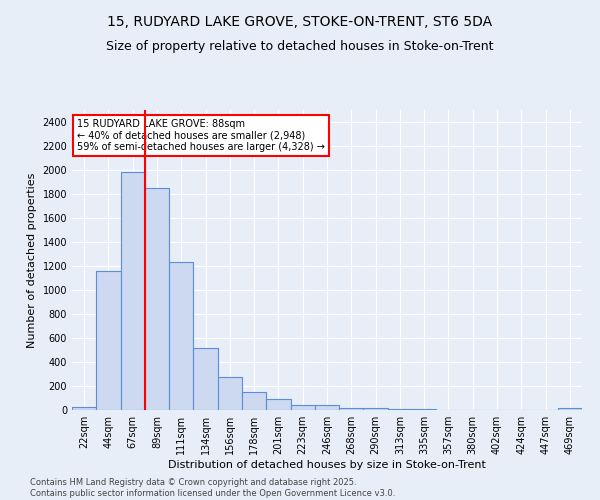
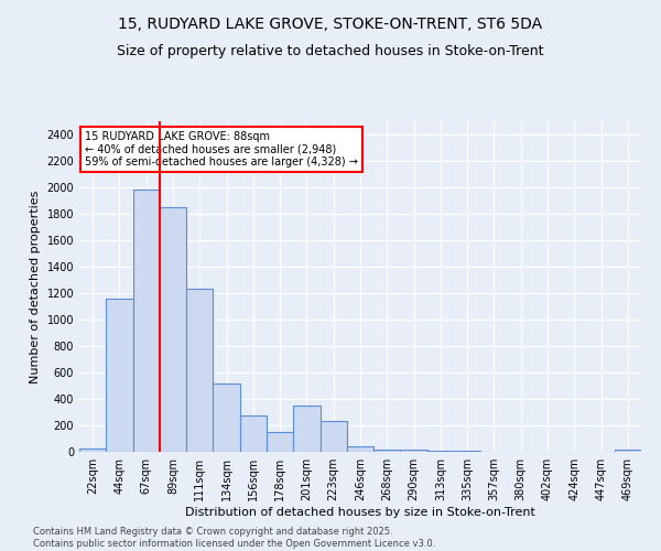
201sqm: 90 -> 350
223sqm: 40 -> 230
